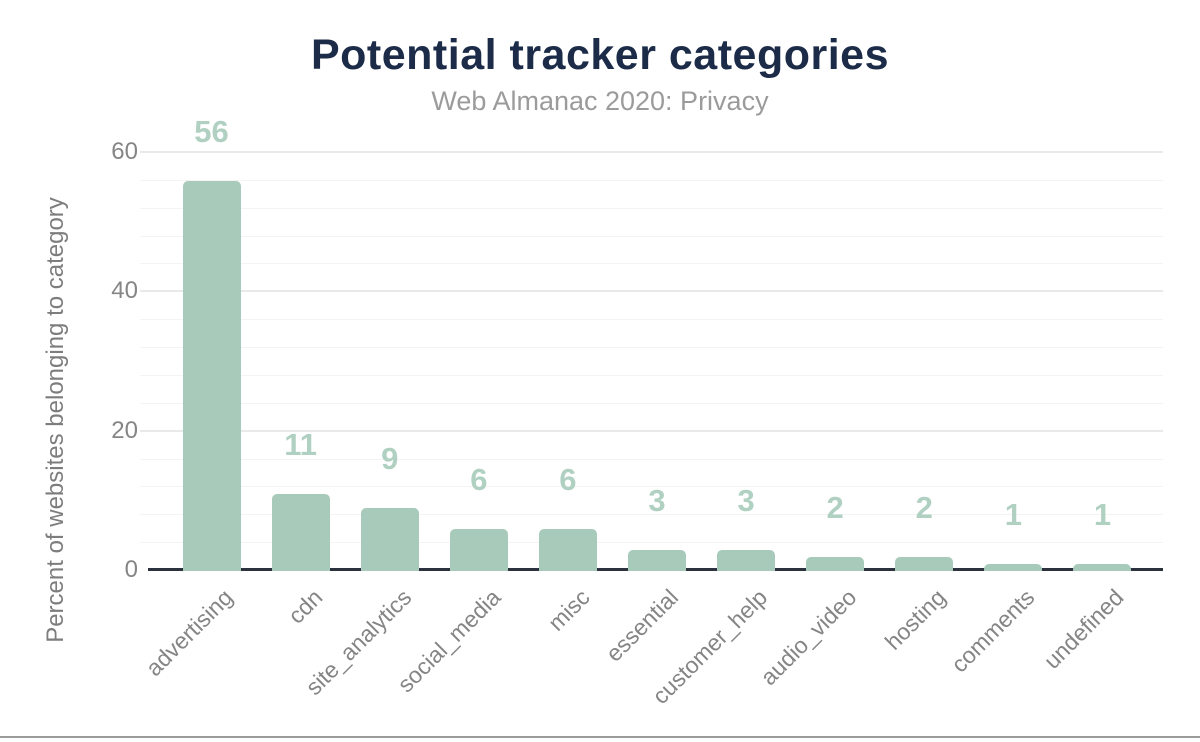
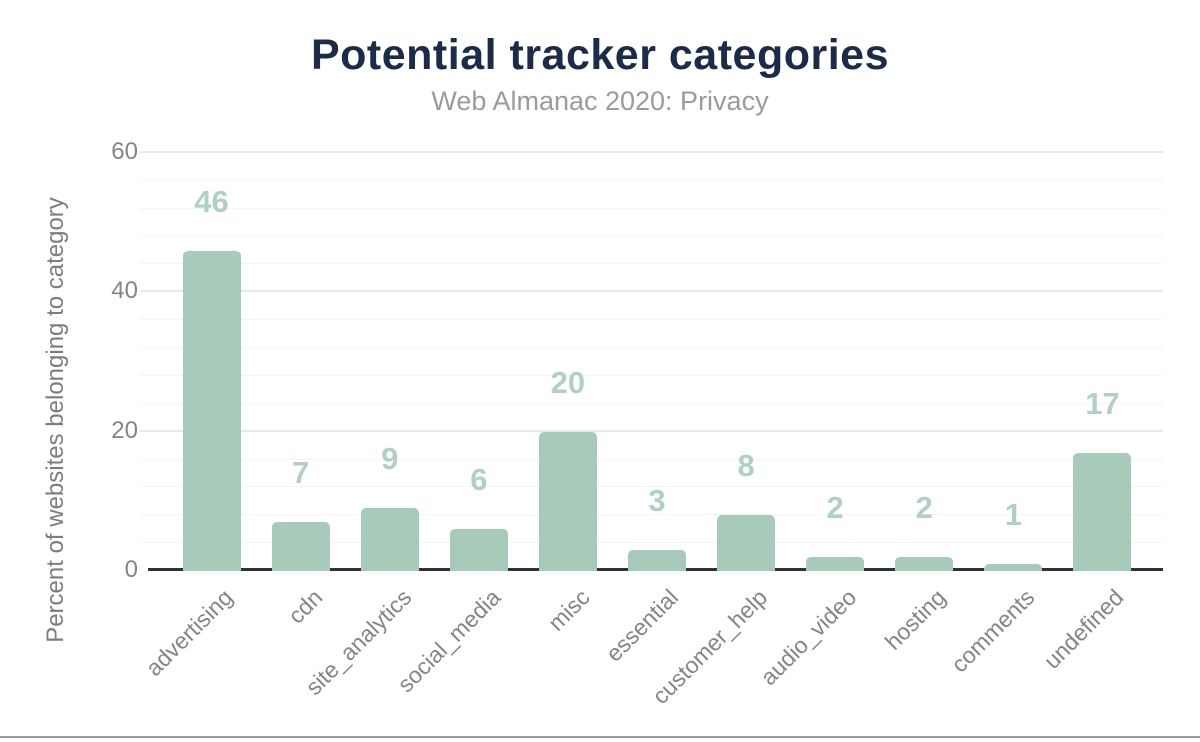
advertising: 56 -> 46
cdn: 11 -> 7
misc: 6 -> 20
customer_help: 3 -> 8
undefined: 1 -> 17
